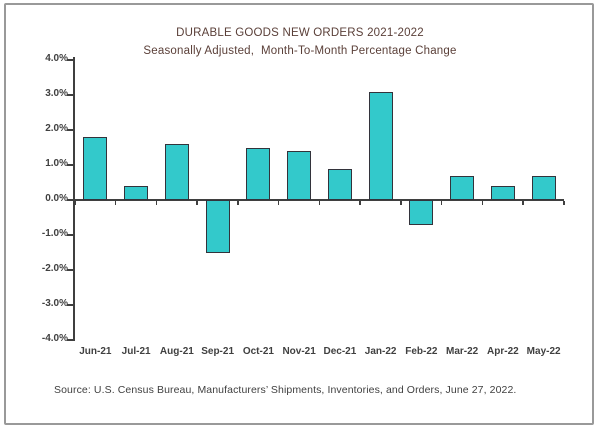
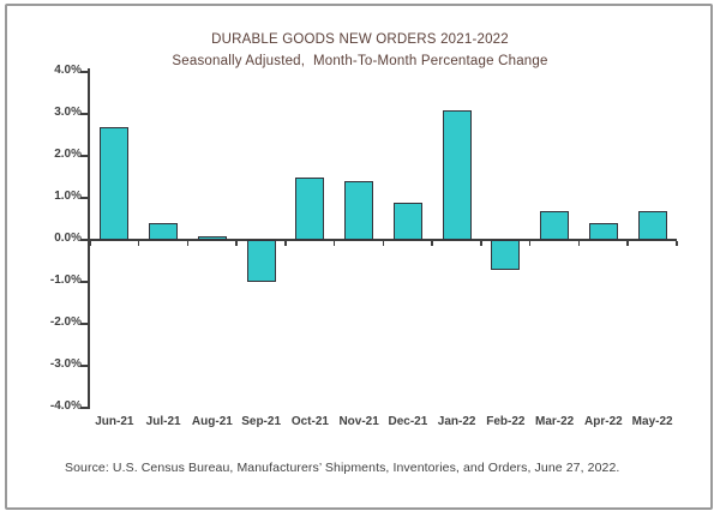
Jun-21: 1.8% -> 2.7%
Aug-21: 1.6% -> 0.1%
Sep-21: -1.5% -> -1.0%
